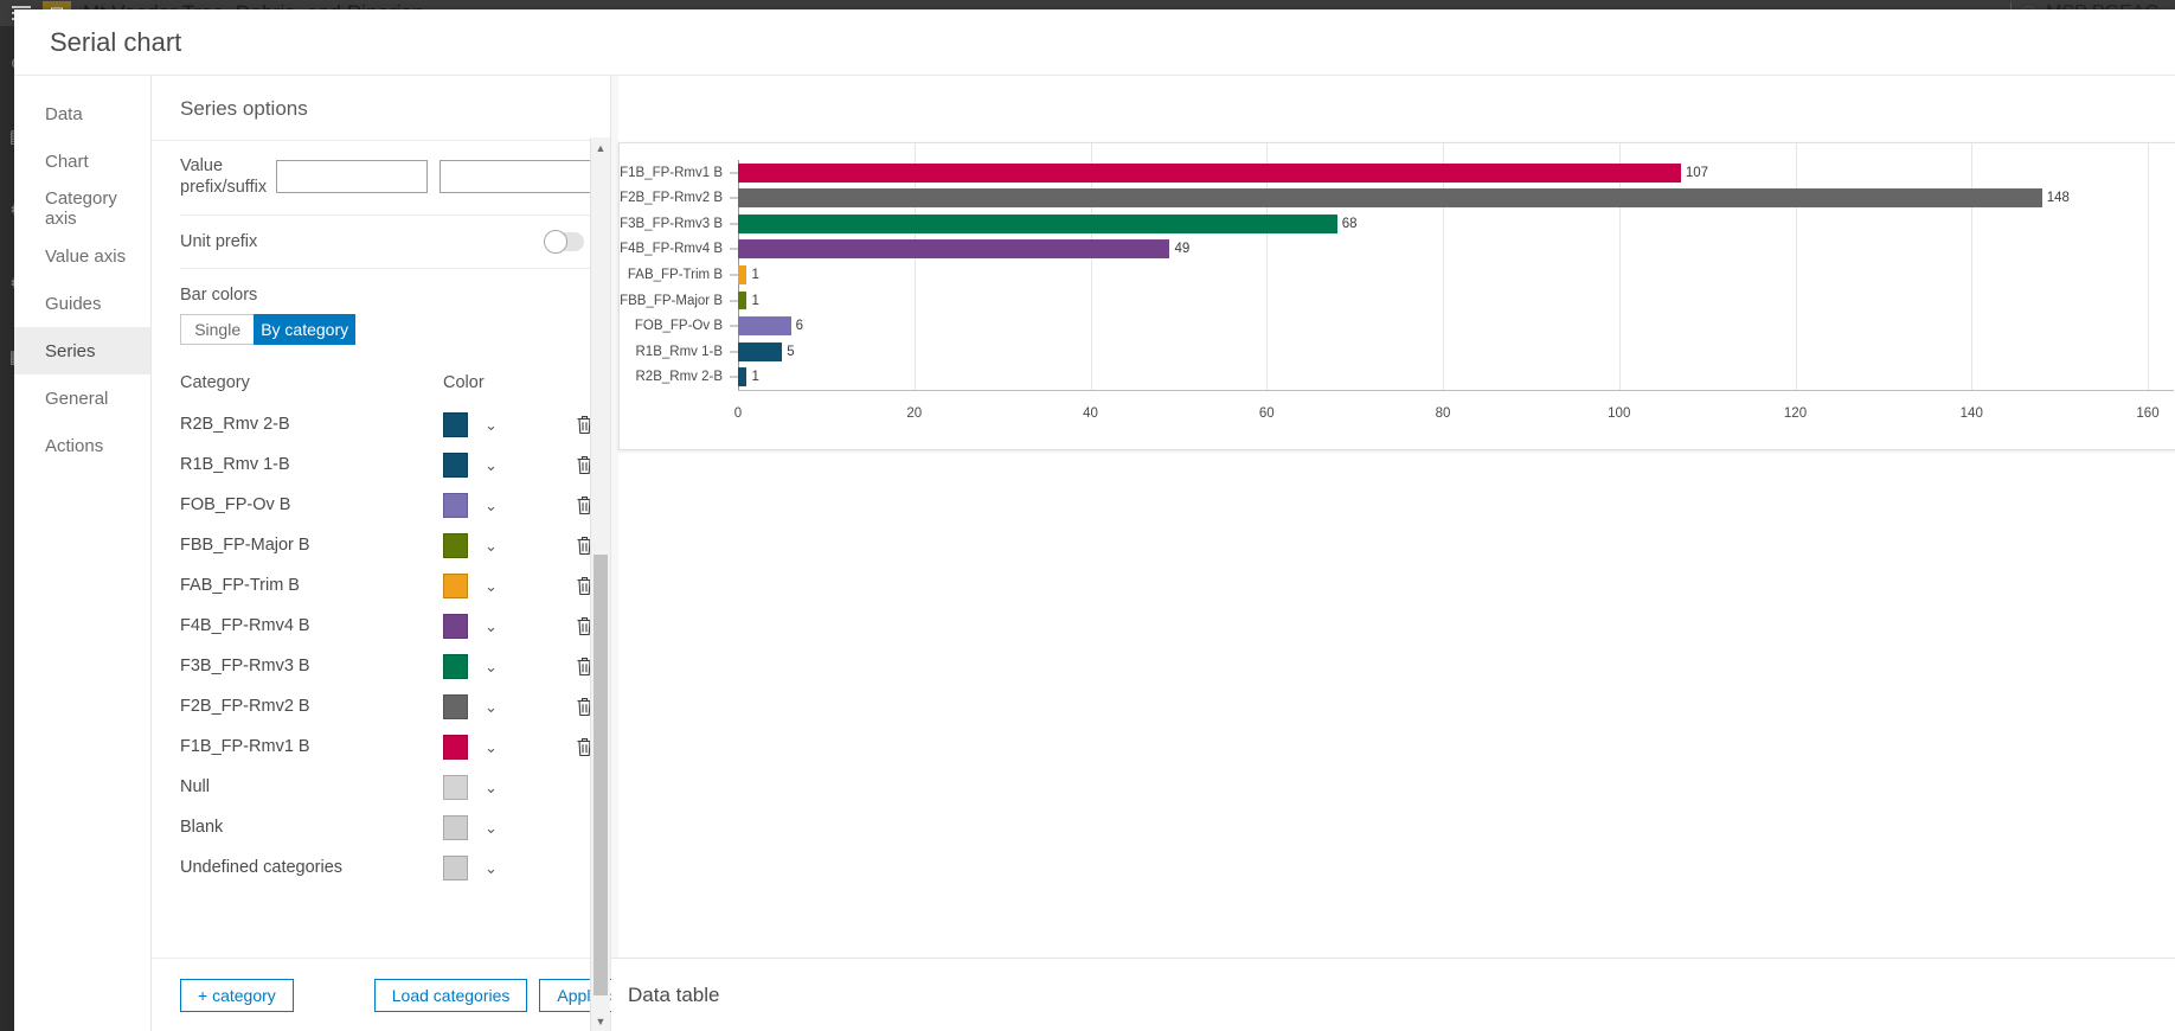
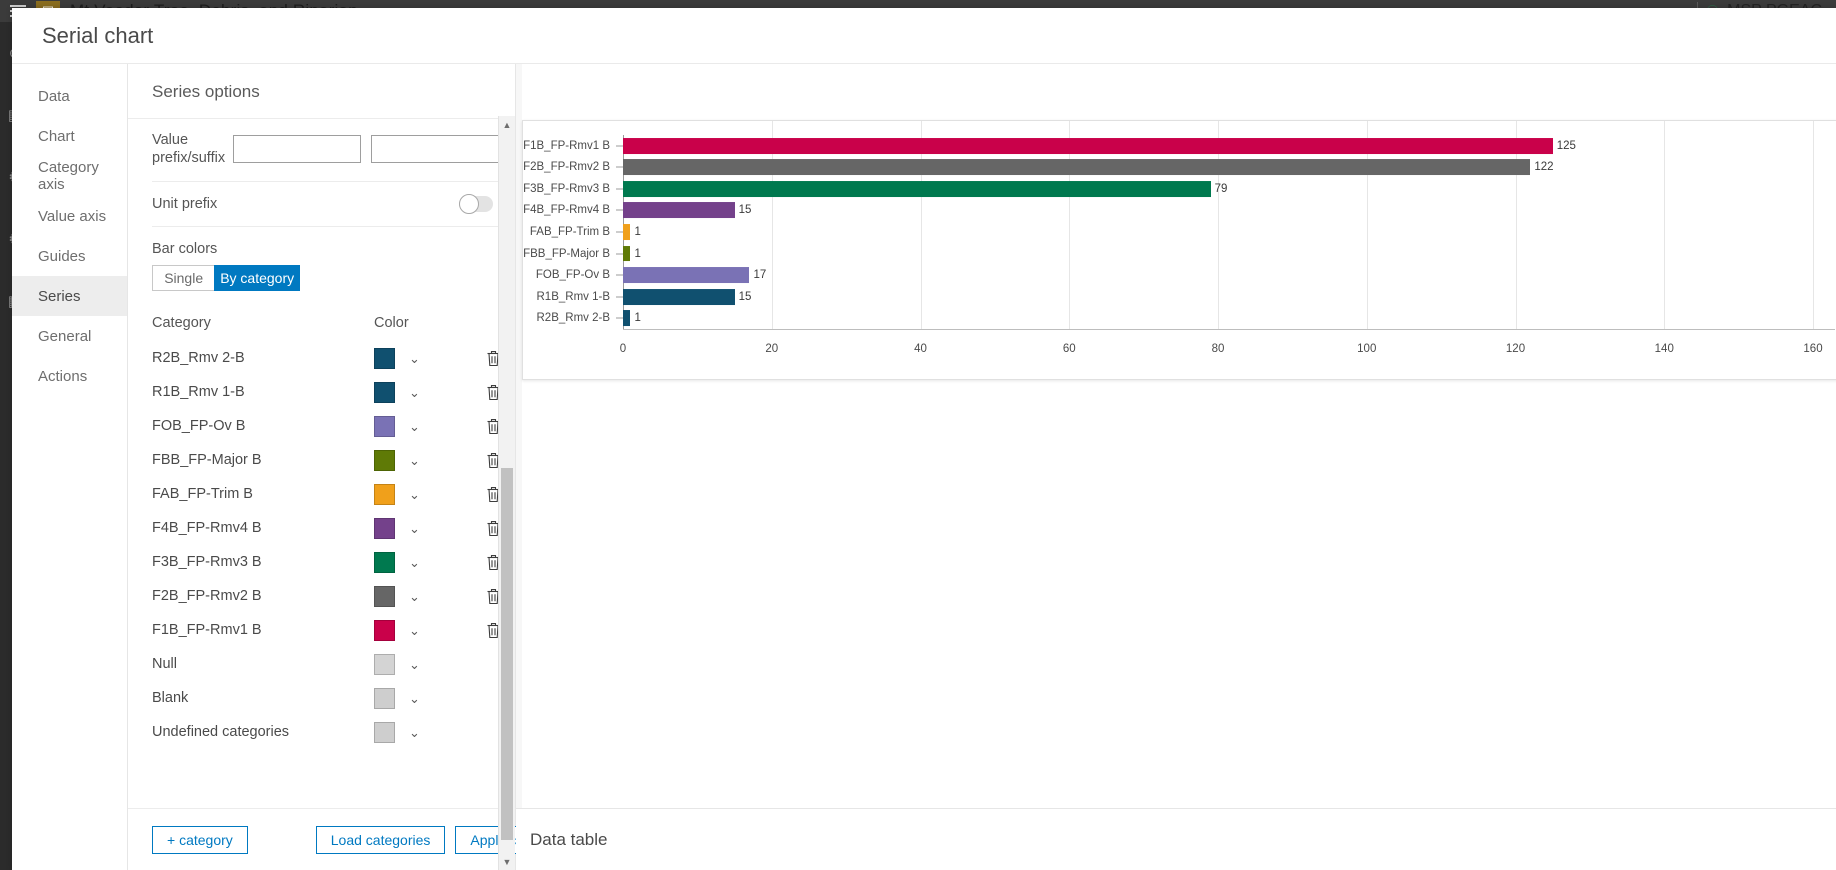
F1B_FP-Rmv1 B: 107 -> 125
F2B_FP-Rmv2 B: 148 -> 122
F3B_FP-Rmv3 B: 68 -> 79
F4B_FP-Rmv4 B: 49 -> 15
FOB_FP-Ov B: 6 -> 17
R1B_Rmv 1-B: 5 -> 15
